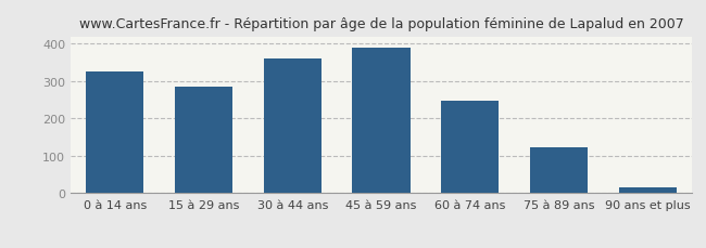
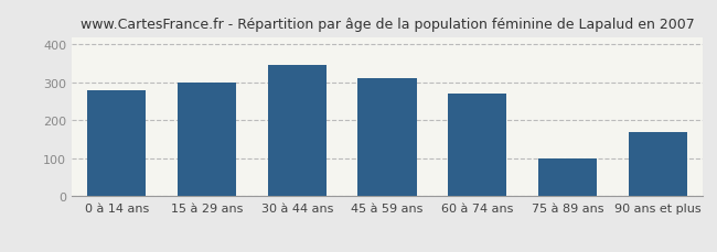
0 à 14 ans: 325 -> 280
15 à 29 ans: 285 -> 300
30 à 44 ans: 360 -> 345
45 à 59 ans: 390 -> 310
60 à 74 ans: 248 -> 270
75 à 89 ans: 122 -> 100
90 ans et plus: 15 -> 170
